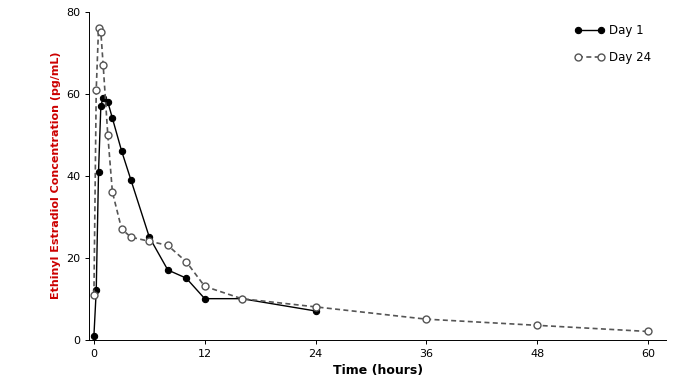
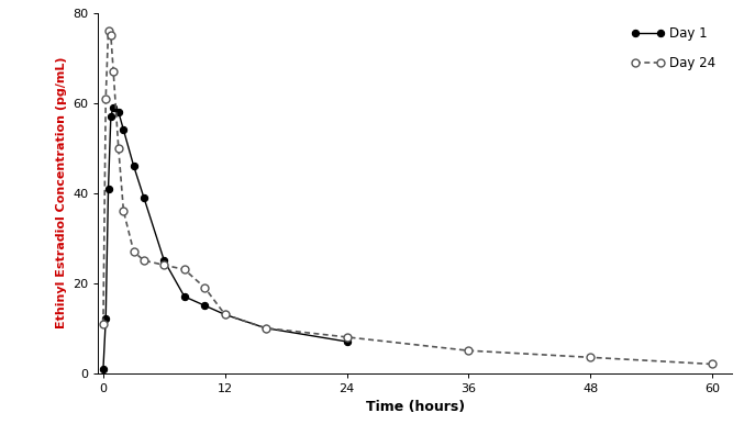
Day 1/12: 10 -> 13
